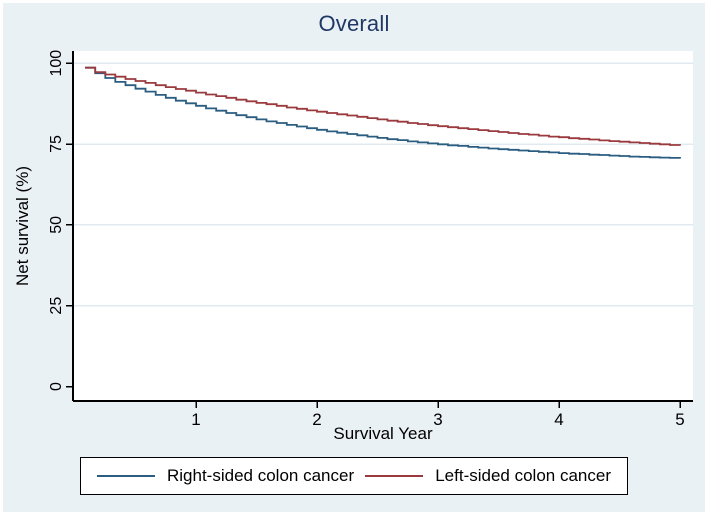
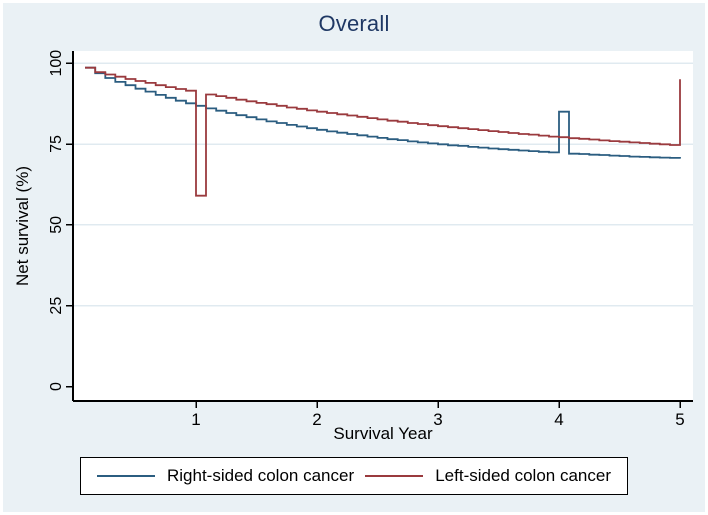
Left-sided colon cancer/1: 91 -> 59
Right-sided colon cancer/4: 72 -> 85
Left-sided colon cancer/5: 74 -> 95
